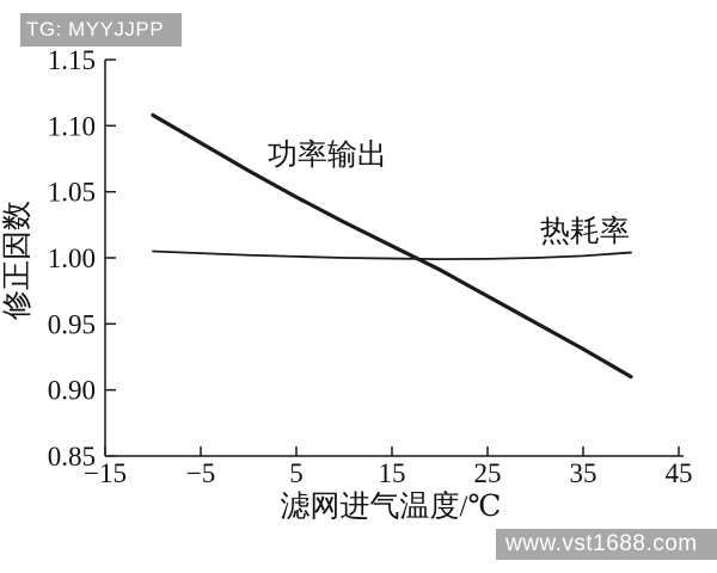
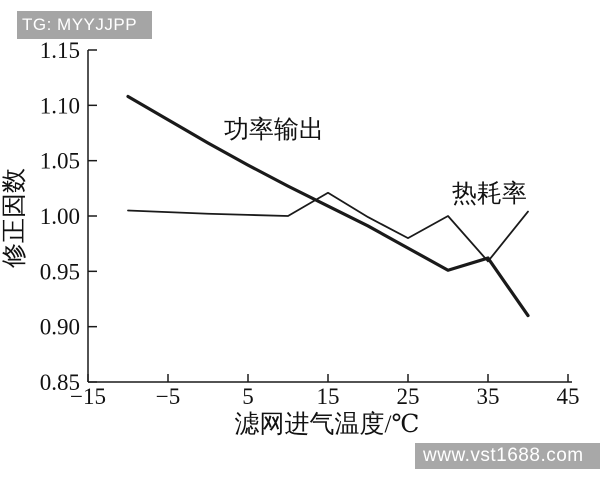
热耗率/15: 1.000 -> 1.021
热耗率/25: 0.999 -> 0.980
功率输出/35: 0.931 -> 0.962
热耗率/35: 1.002 -> 0.959
